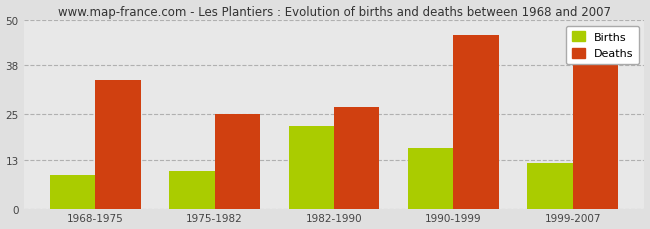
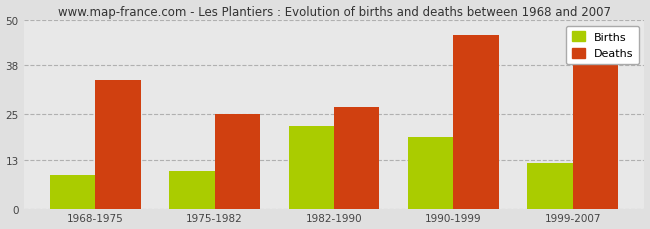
Births/1990-1999: 16 -> 19
